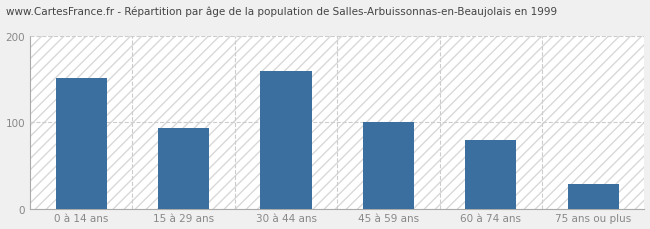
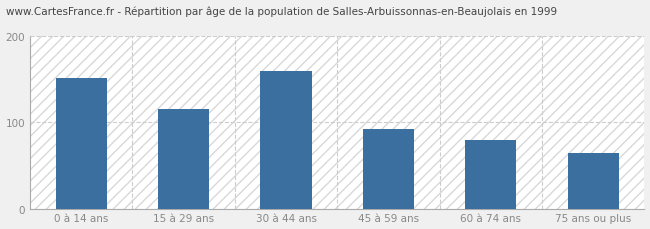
15 à 29 ans: 94 -> 116
45 à 59 ans: 101 -> 92
75 ans ou plus: 28 -> 64
